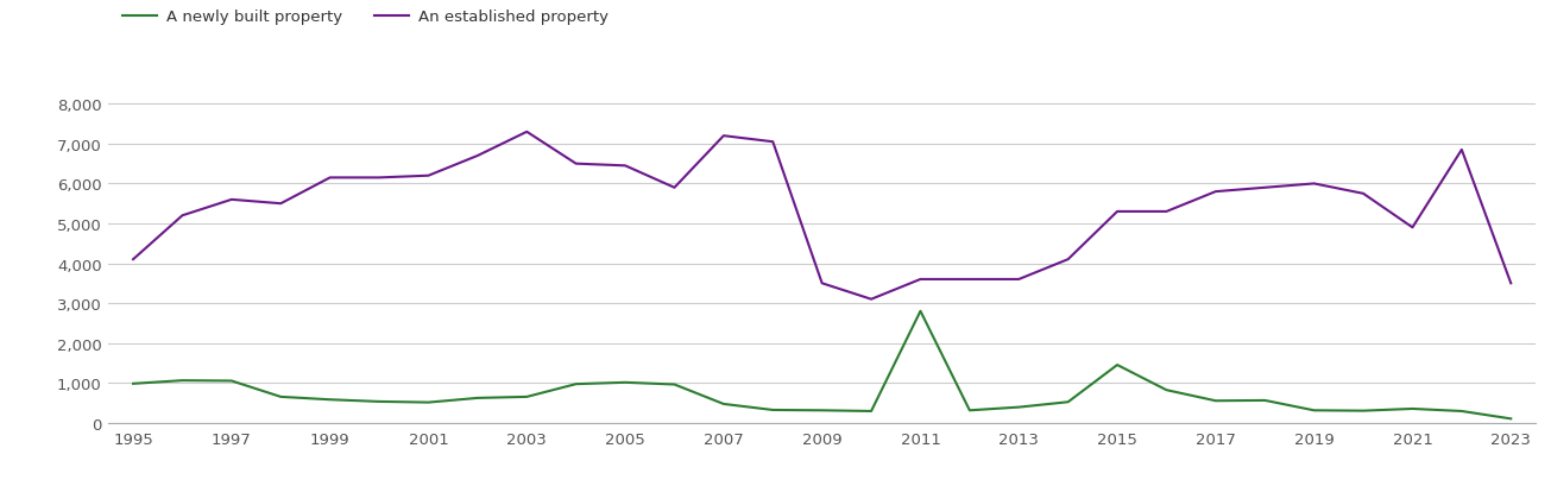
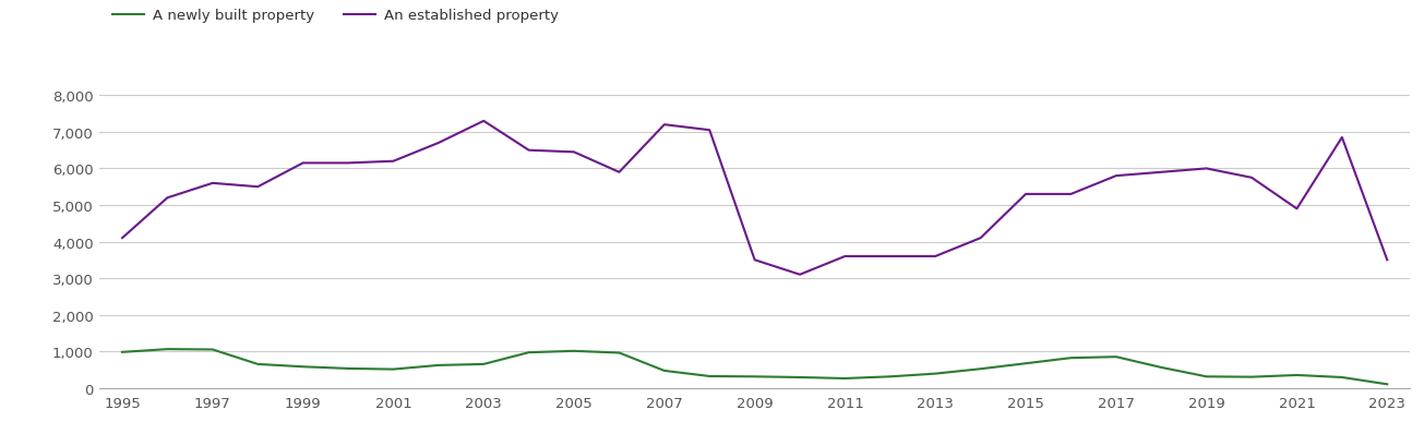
A newly built property/2011: 2,800 -> 260
A newly built property/2015: 1,450 -> 670
A newly built property/2017: 550 -> 850
